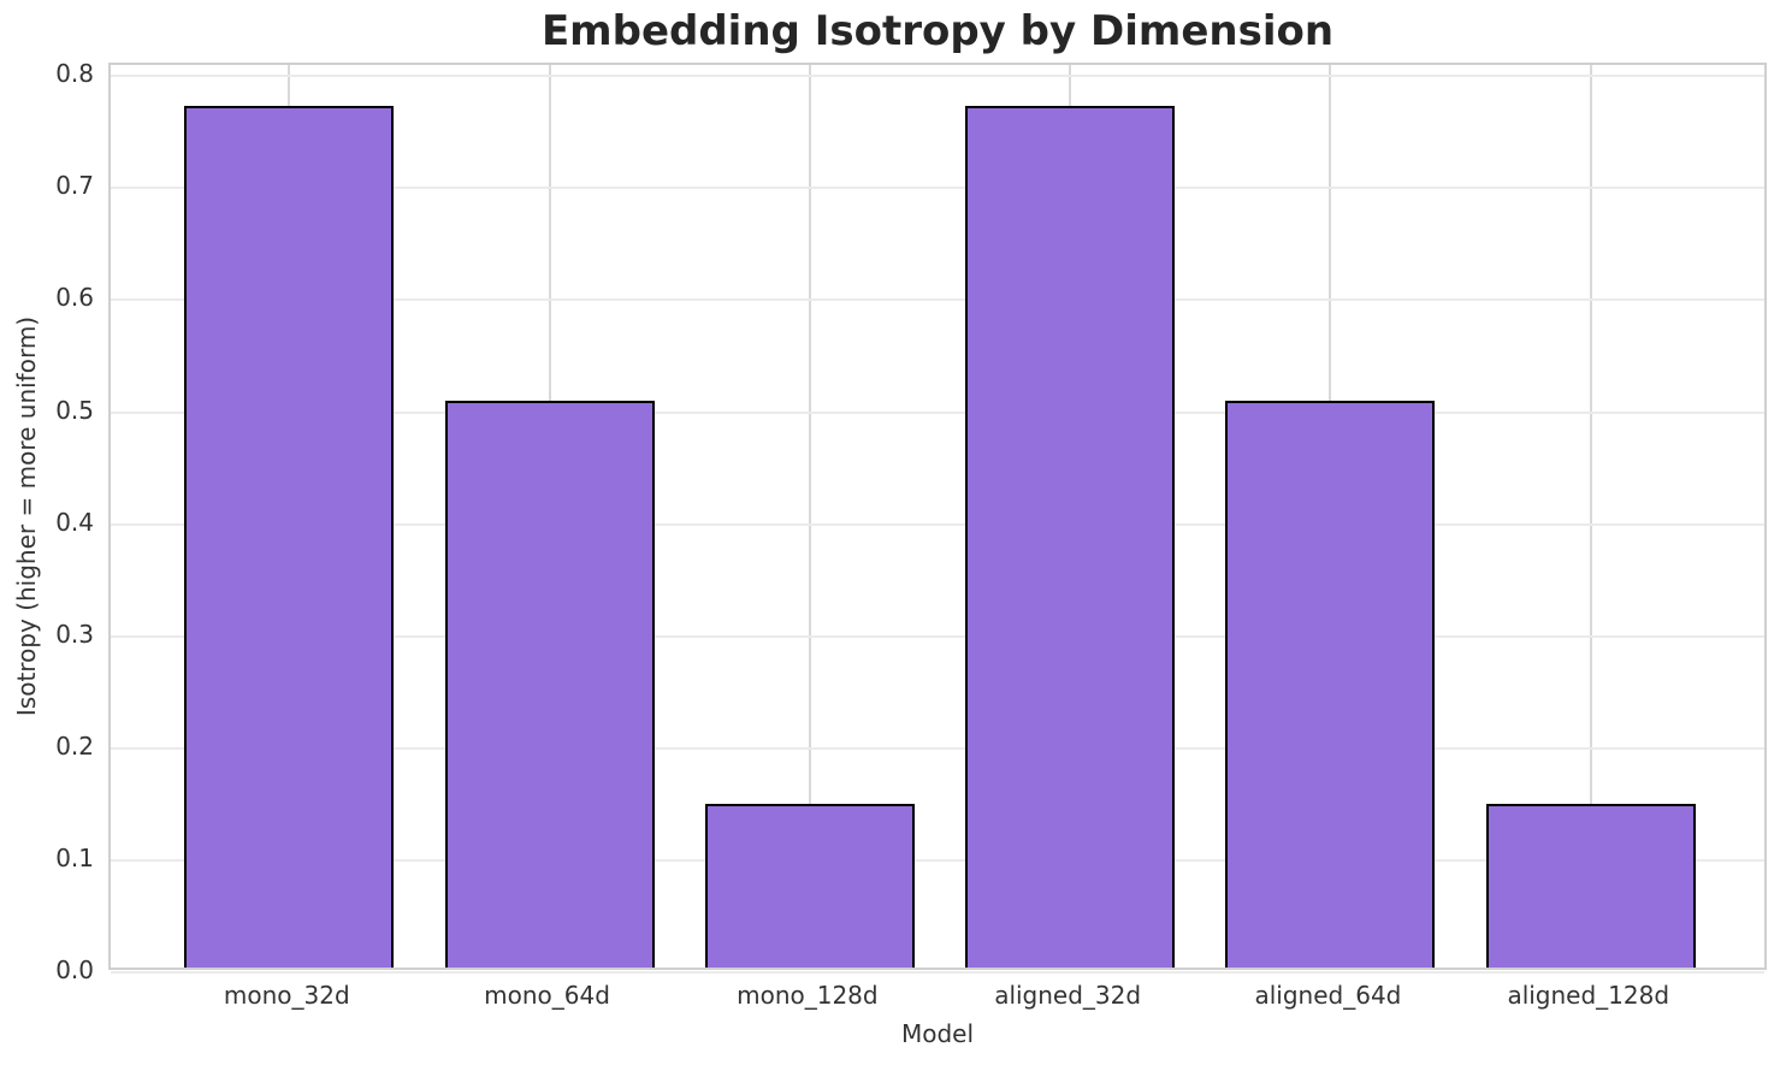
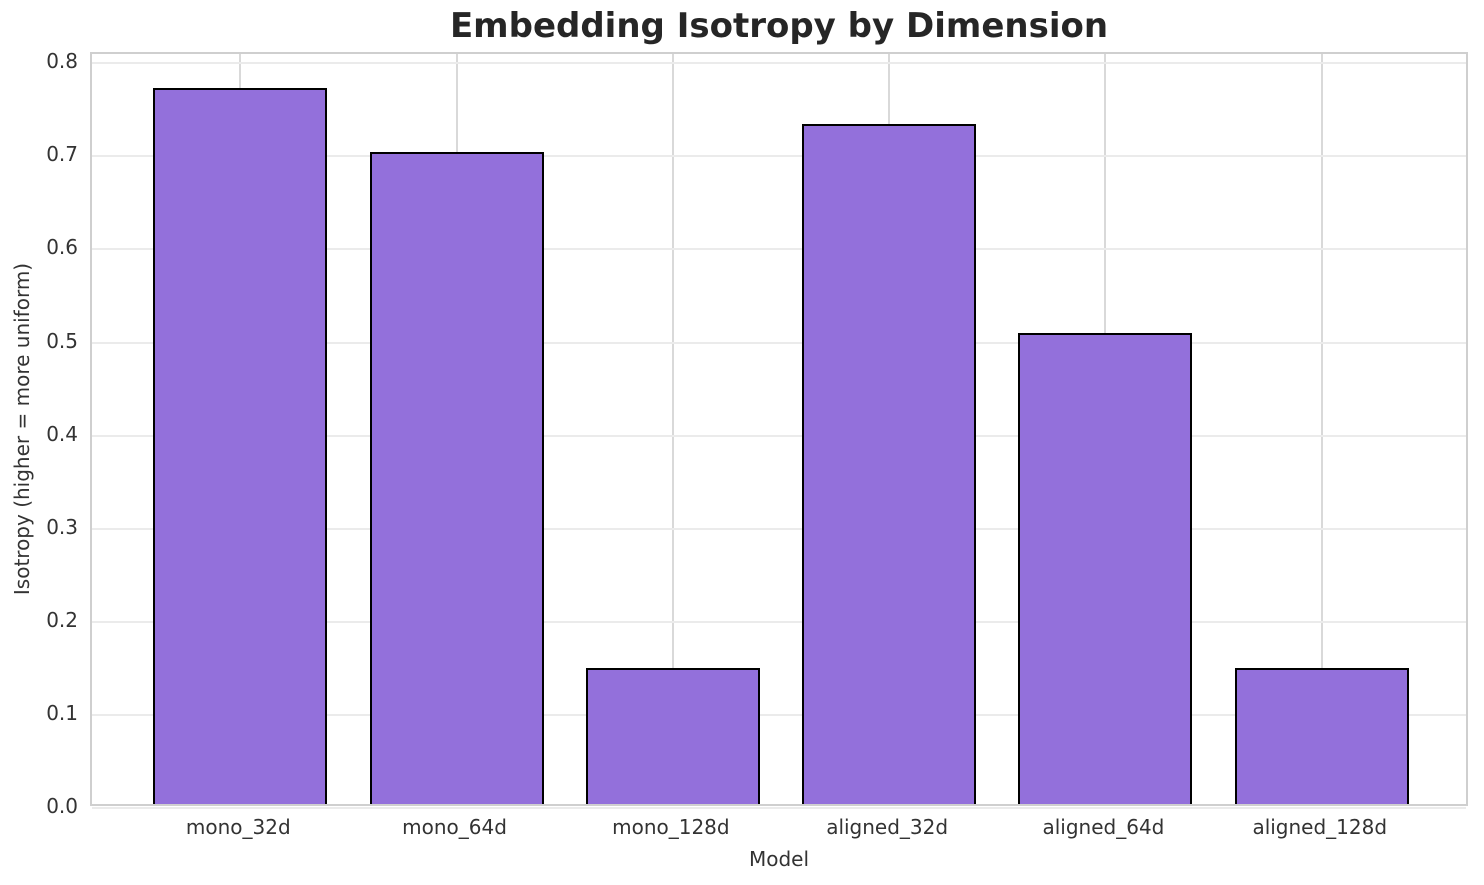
mono_64d: 0.51 -> 0.70
aligned_32d: 0.77 -> 0.73
